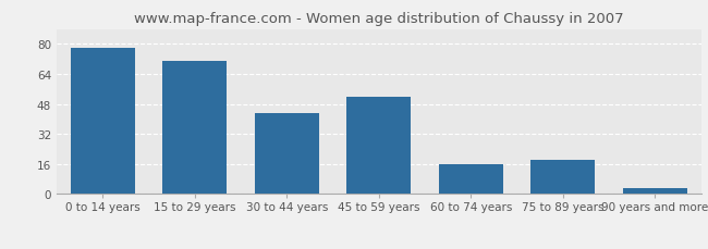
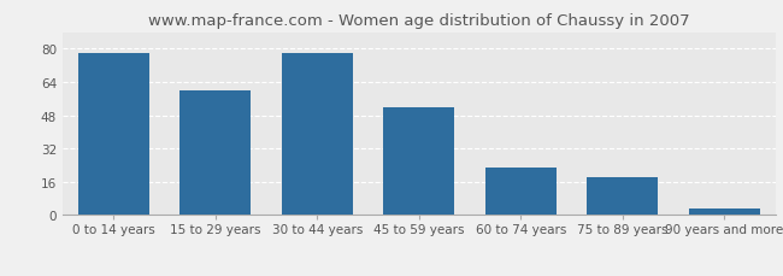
15 to 29 years: 71 -> 60
30 to 44 years: 43 -> 78
60 to 74 years: 16 -> 23
